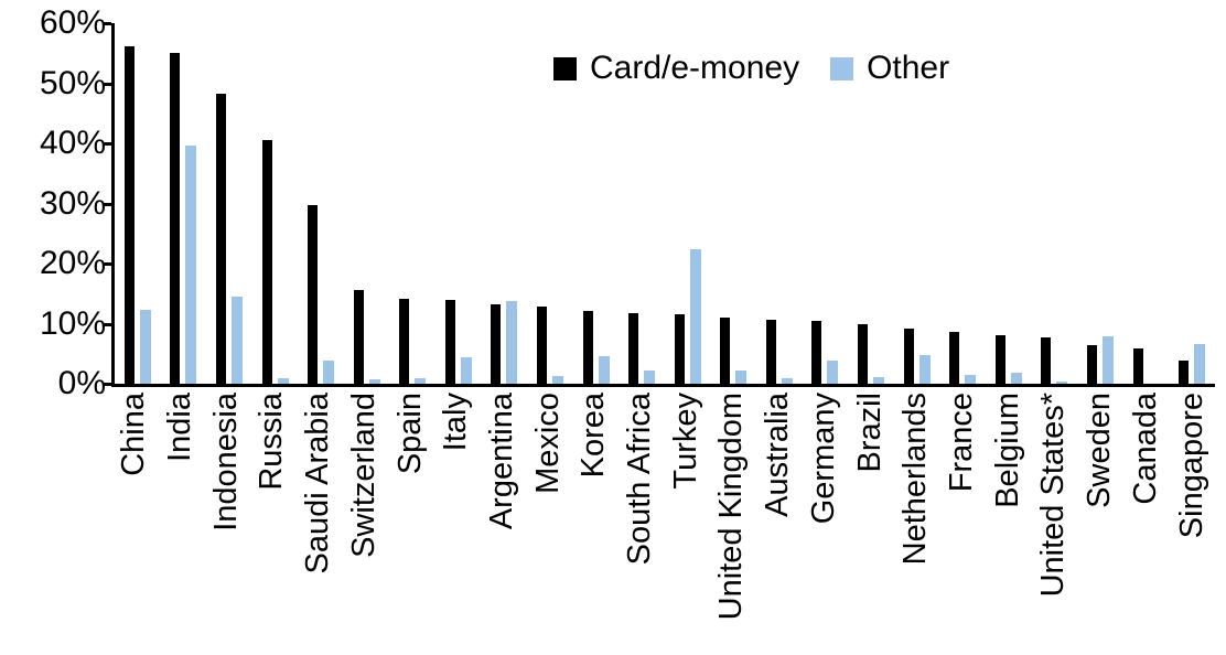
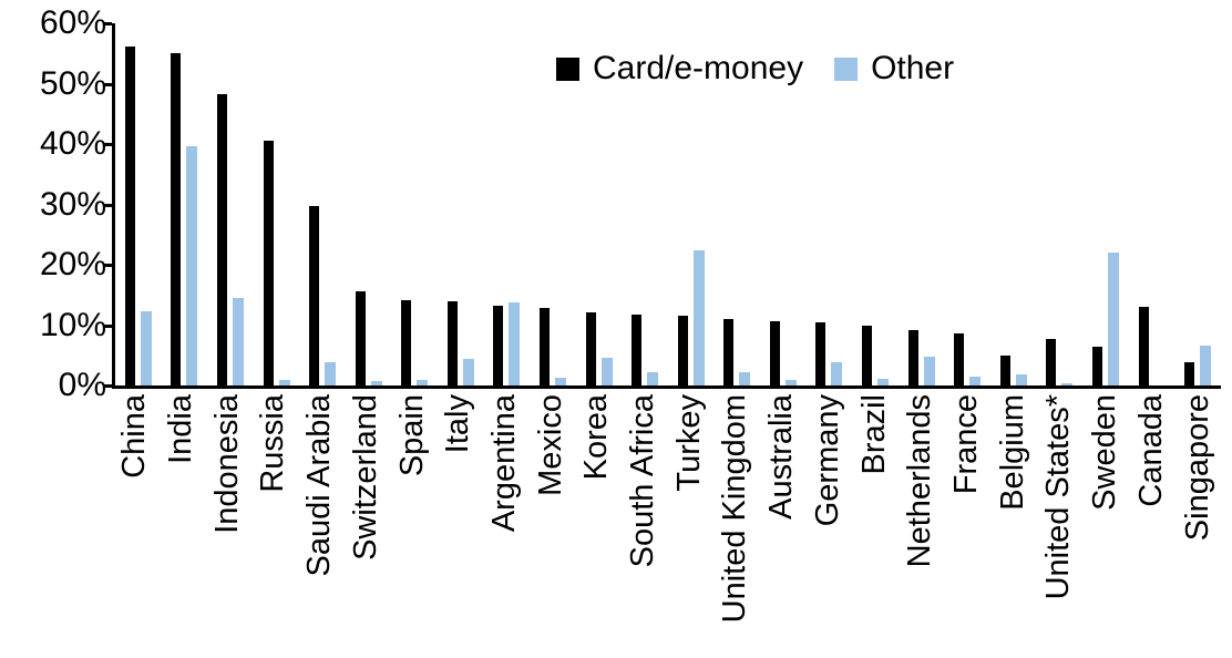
Card/e-money/Belgium: 8% -> 5%
Other/Sweden: 8% -> 22%
Card/e-money/Canada: 6% -> 13%
